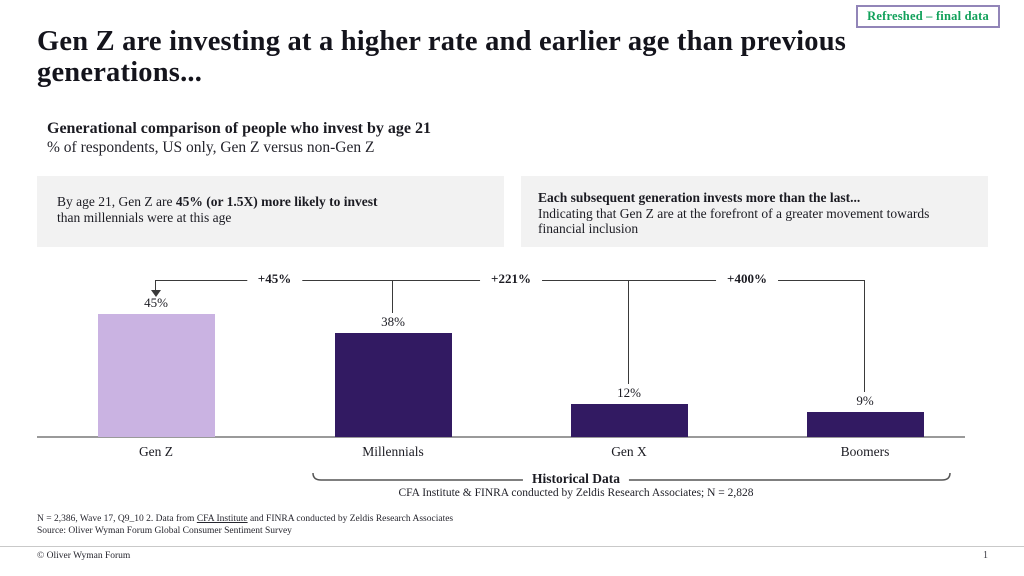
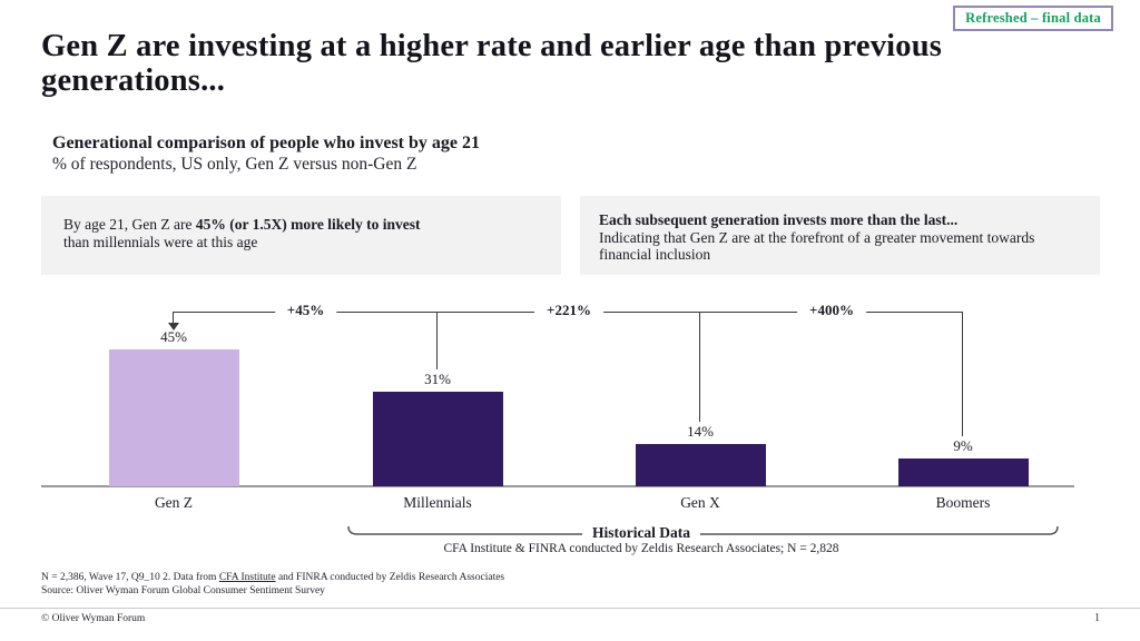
Millennials: 38% -> 31%
Gen X: 12% -> 14%
